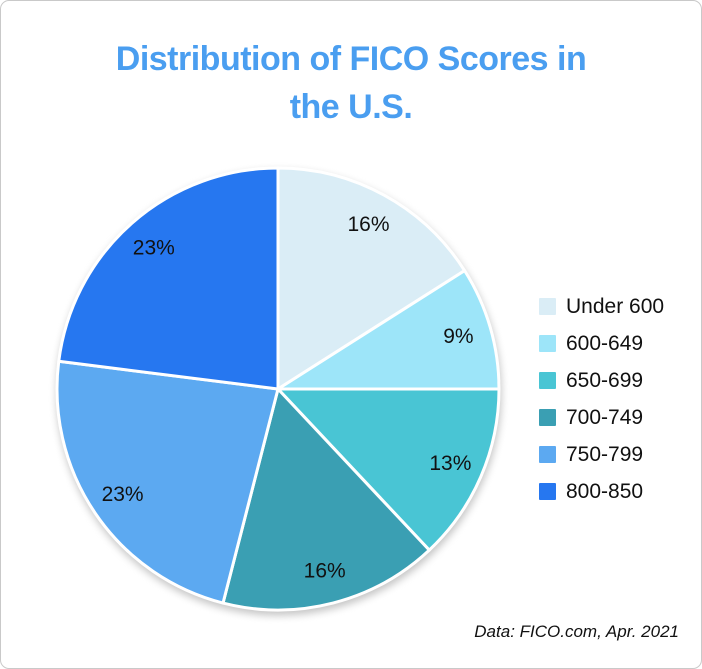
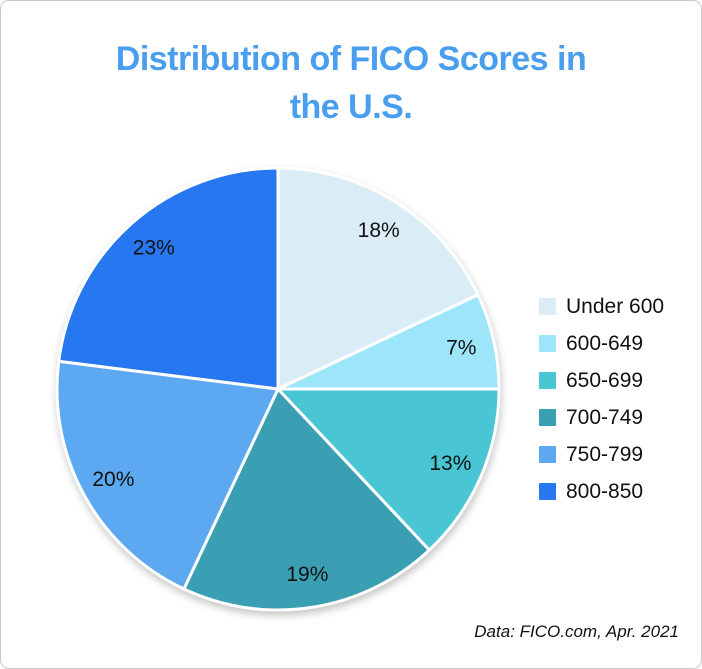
Under 600: 16% -> 18%
600-649: 9% -> 7%
700-749: 16% -> 19%
750-799: 23% -> 20%
